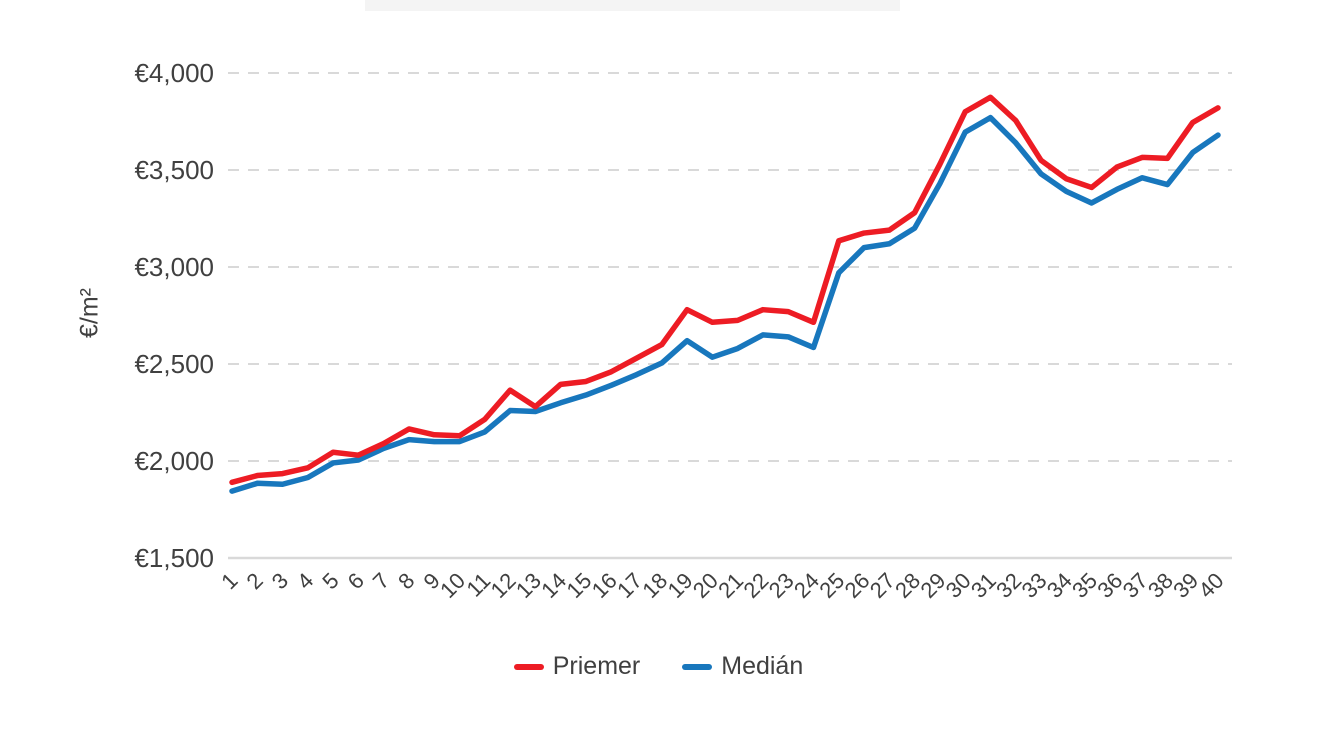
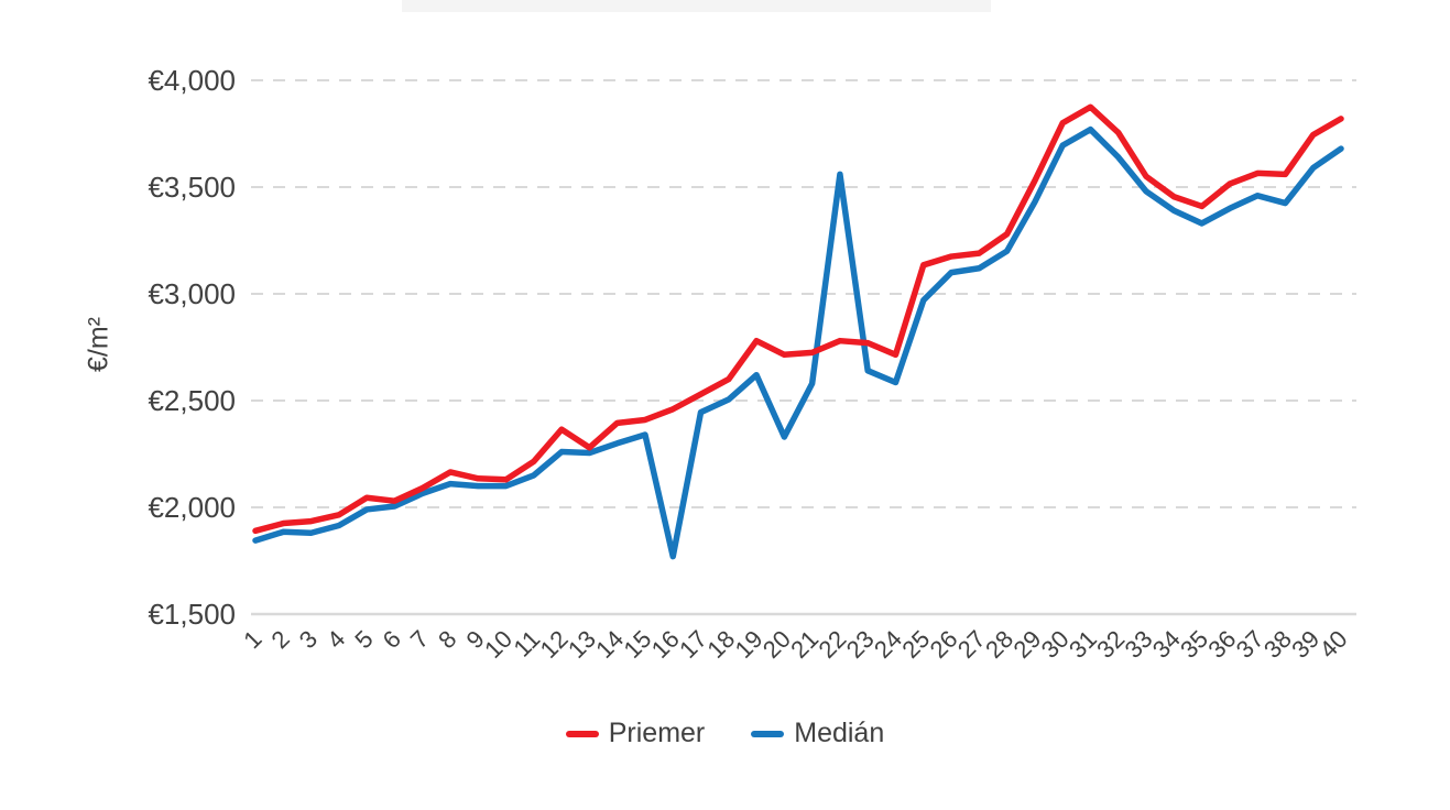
Medián/16: €2390 -> €1770
Medián/20: €2540 -> €2330
Medián/22: €2650 -> €3560
